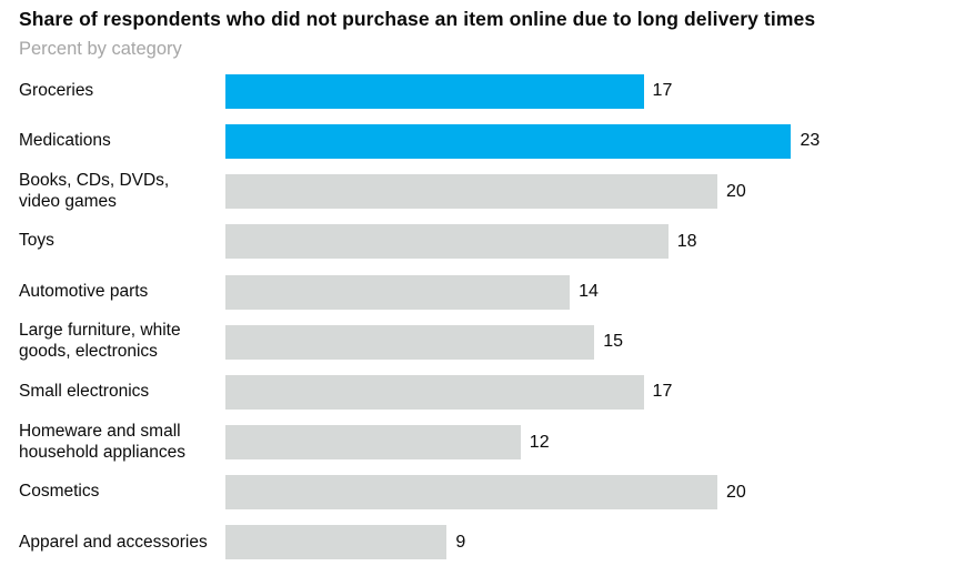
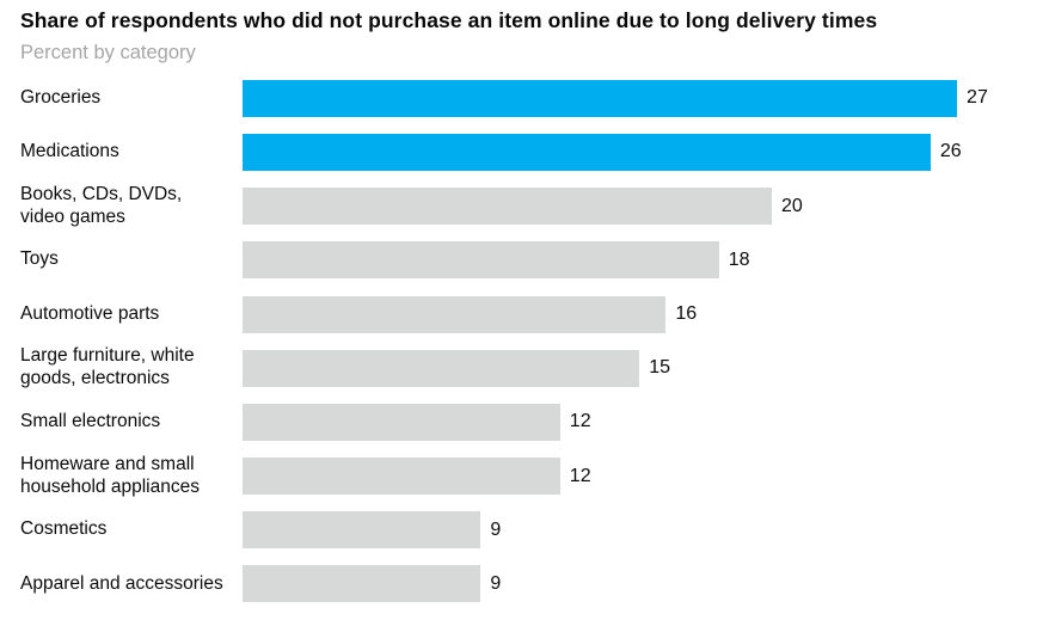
Groceries: 17 -> 27
Medications: 23 -> 26
Automotive parts: 14 -> 16
Small electronics: 17 -> 12
Cosmetics: 20 -> 9
